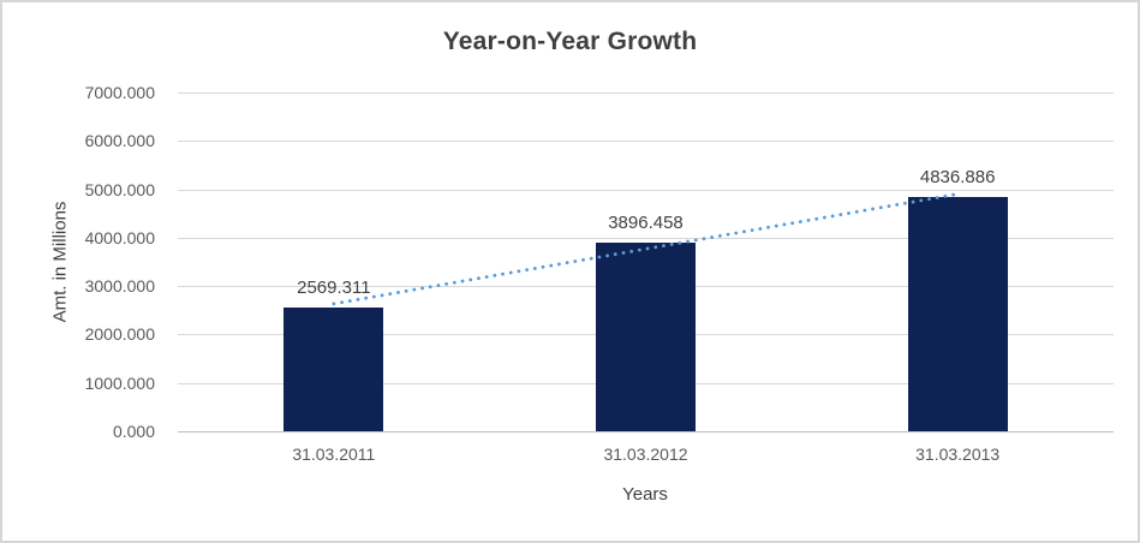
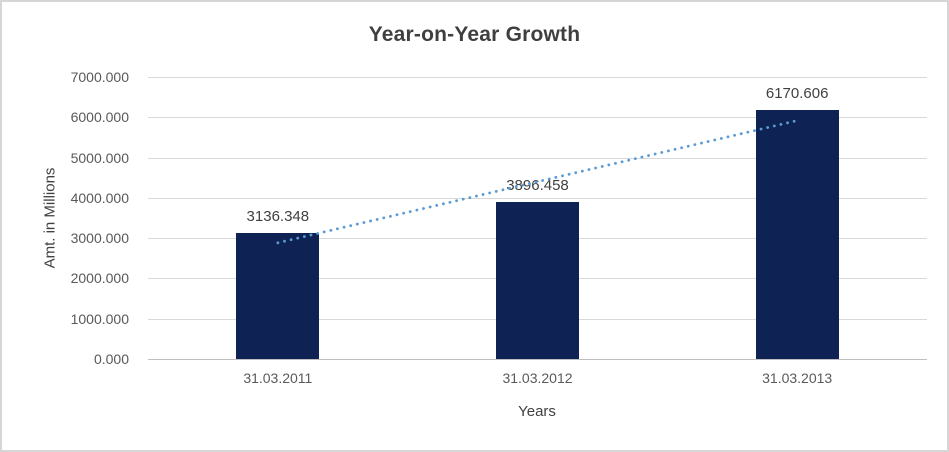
31.03.2011: 2569.311 -> 3136.348
31.03.2013: 4836.886 -> 6170.606
